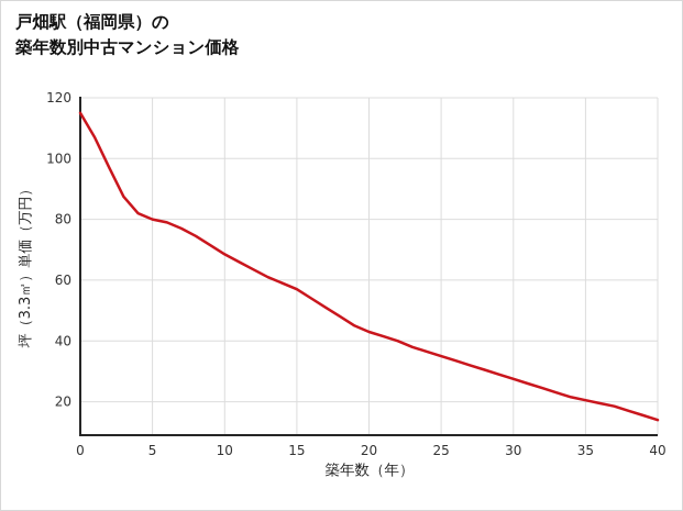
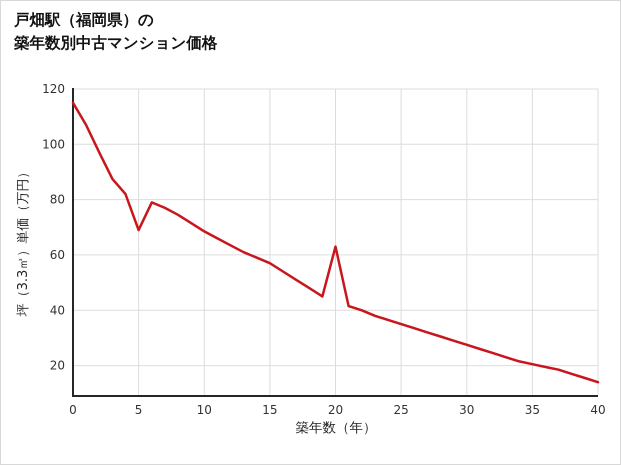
5: 80 -> 69
20: 43 -> 63
